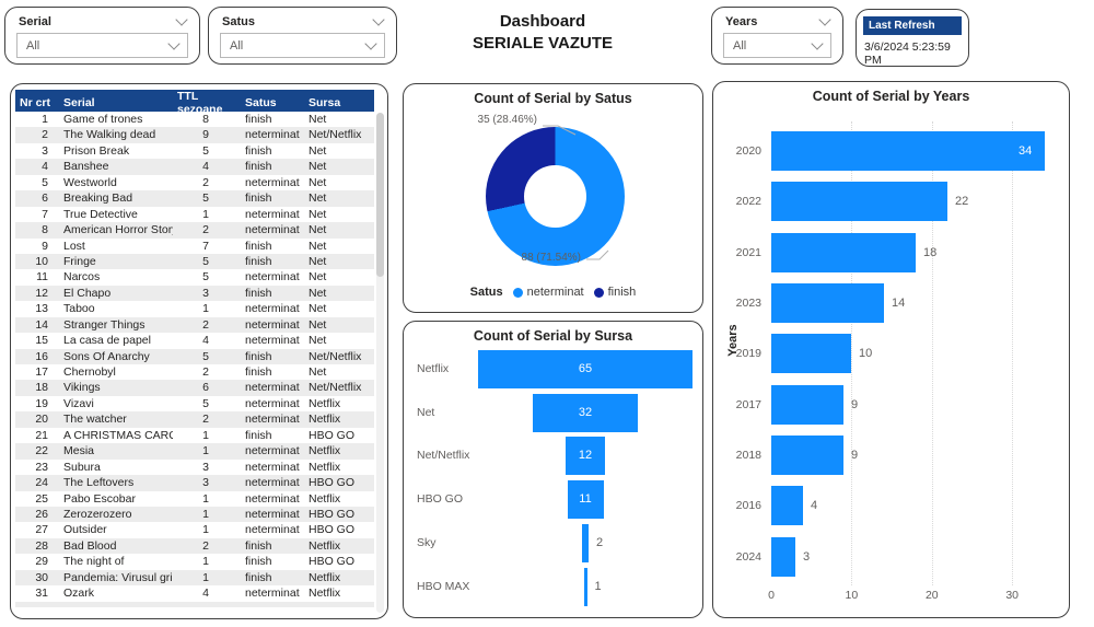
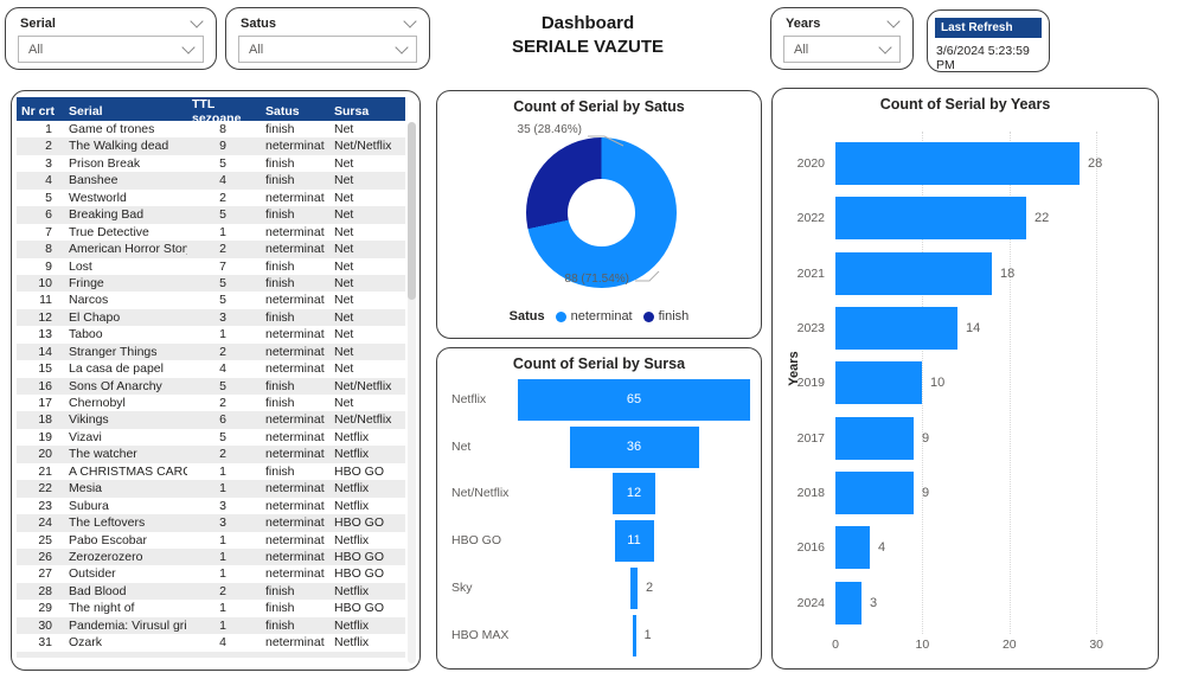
Count of Serial by Sursa/Net: 32 -> 36
Count of Serial by Years/2020: 34 -> 28
